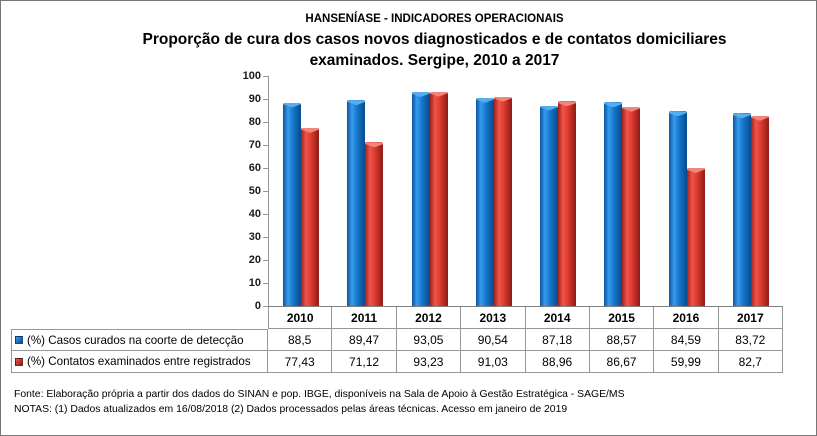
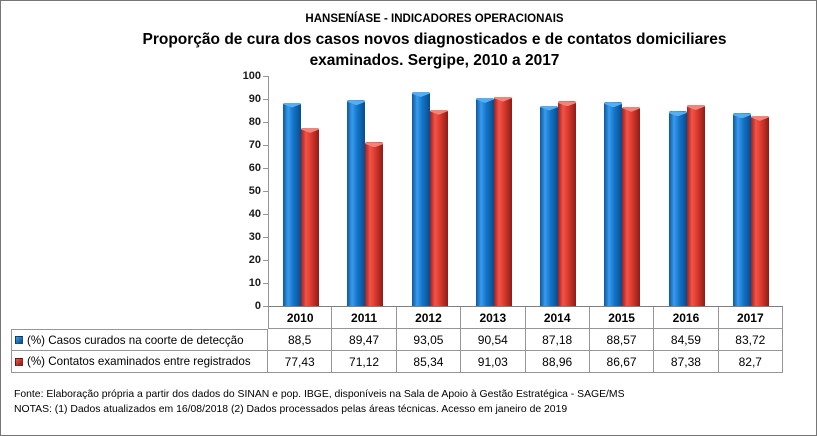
(%) Contatos examinados entre registrados/2012: 93,23 -> 85,34
(%) Contatos examinados entre registrados/2016: 59,99 -> 87,38
